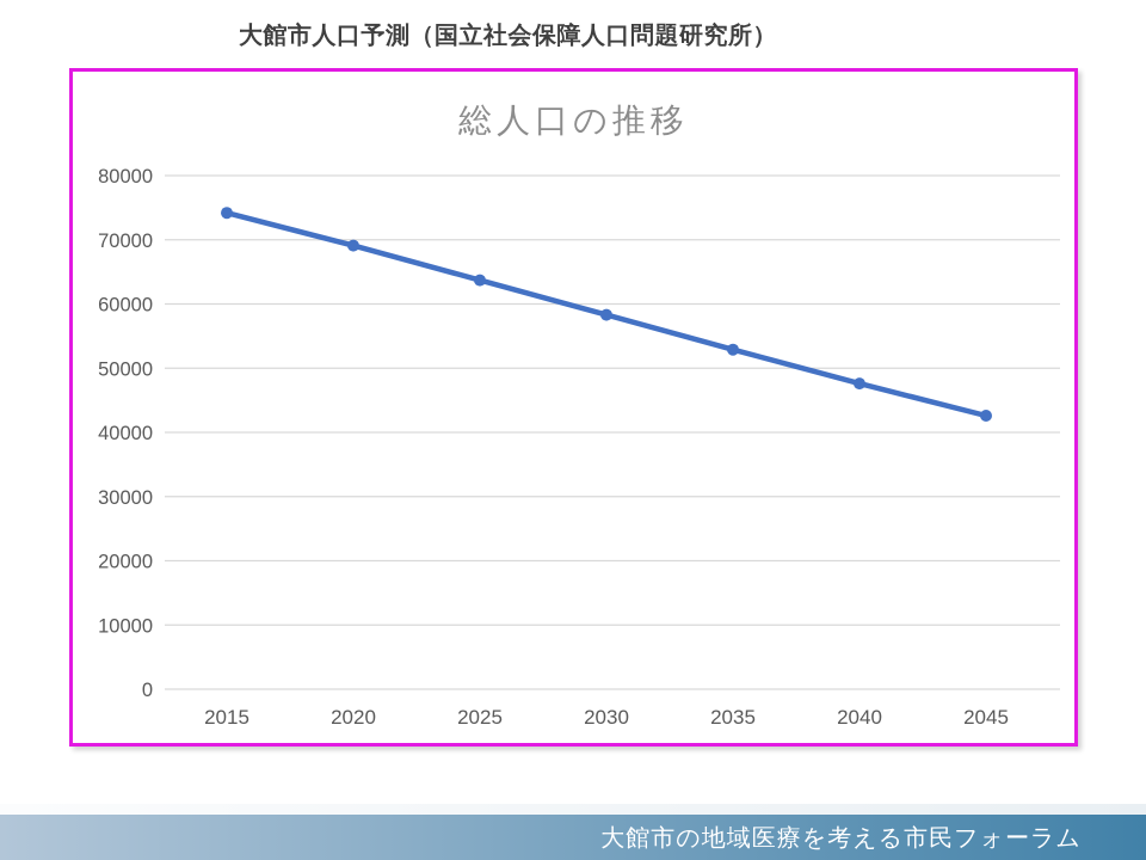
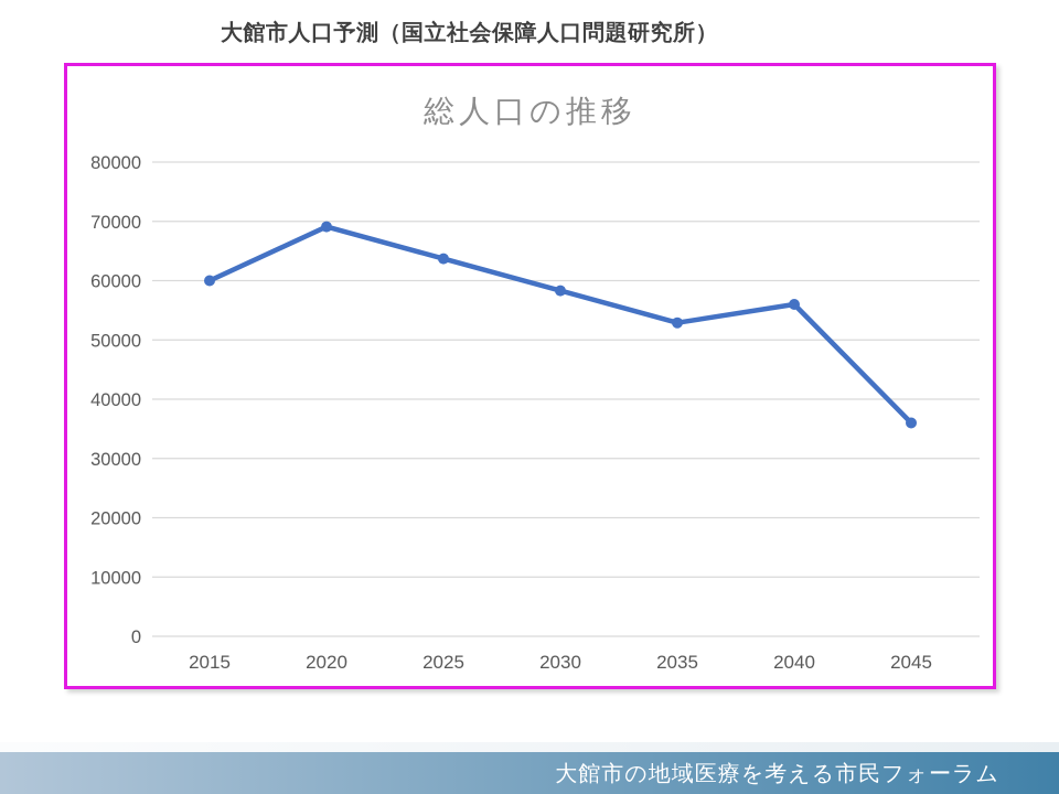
2015: 74000 -> 60000
2040: 48000 -> 56000
2045: 43000 -> 36000
